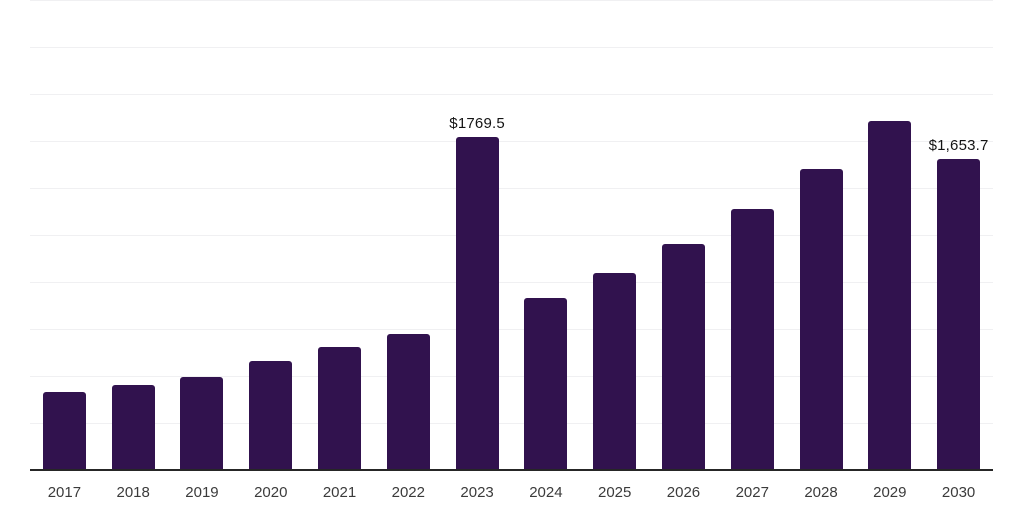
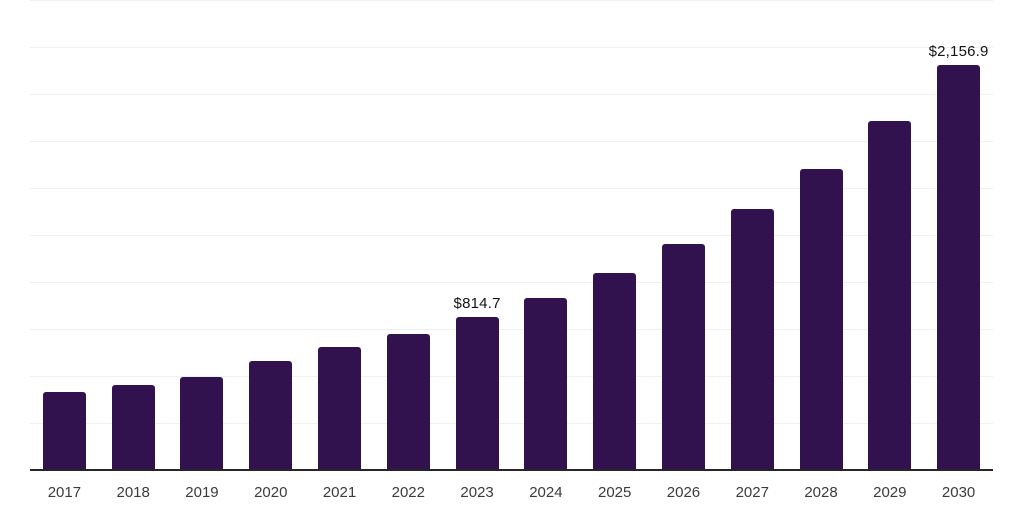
2023: $1769.5 -> $814.7
2030: $1,653.7 -> $2,156.9
